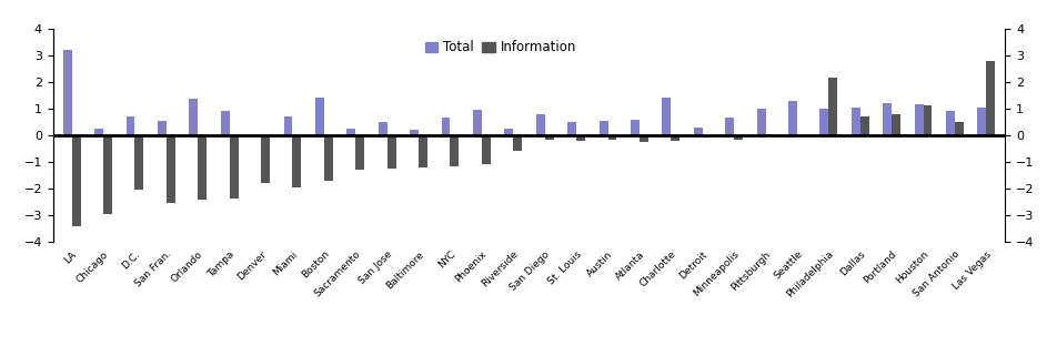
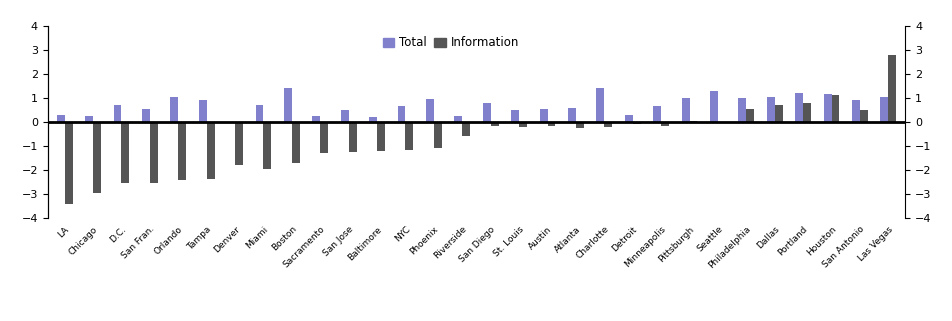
Total/LA: 3.20 -> 0.30
Information/D.C.: -2.05 -> -2.55
Total/Orlando: 1.35 -> 1.05
Information/Philadelphia: 2.15 -> 0.55
